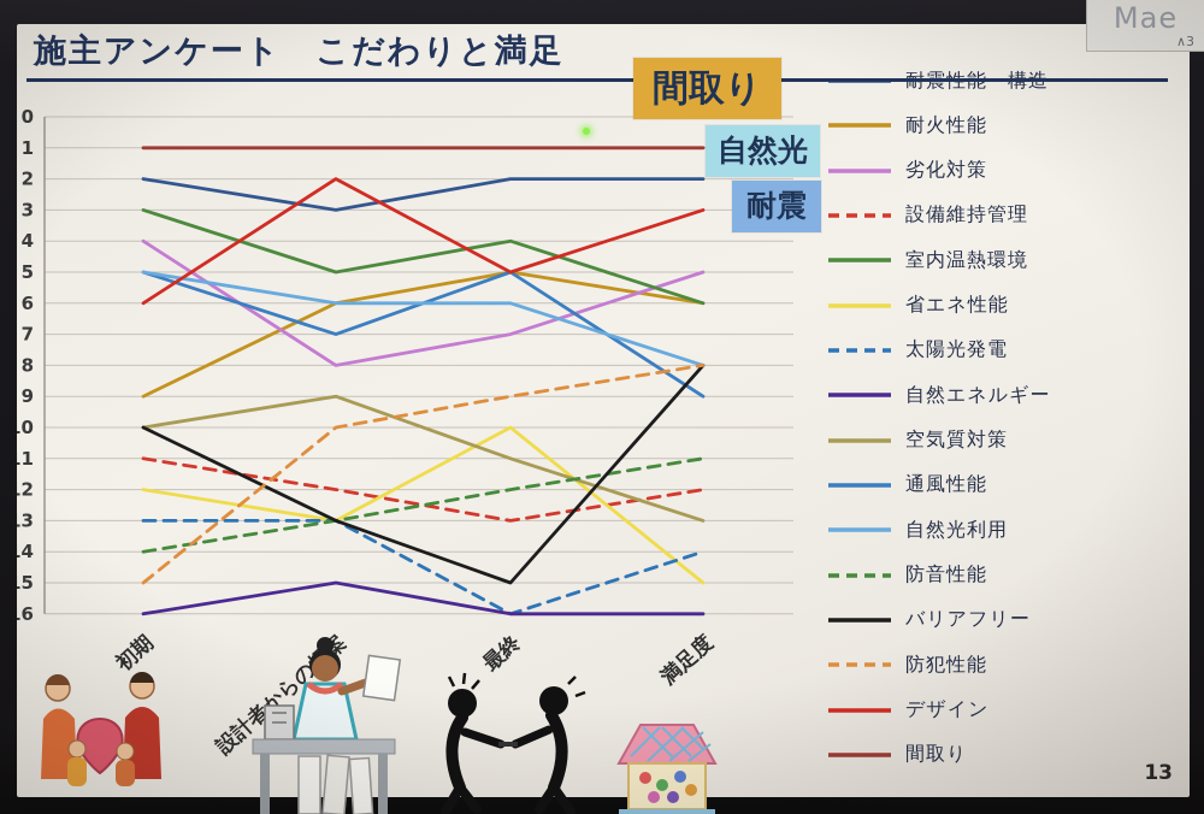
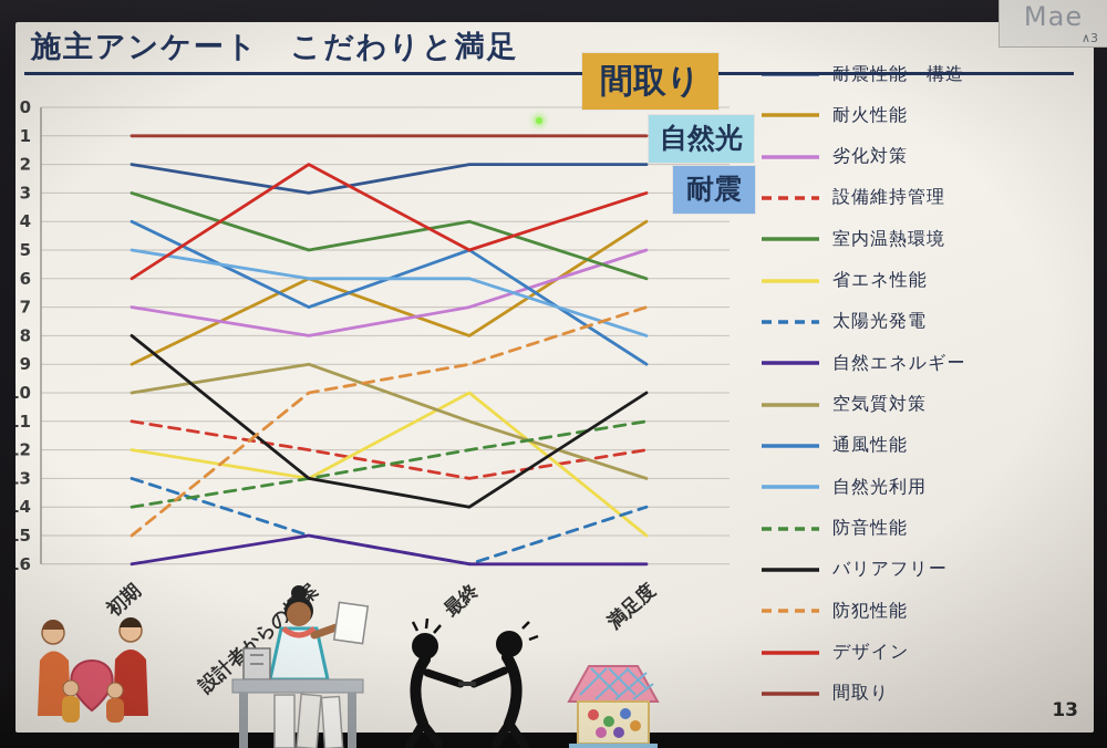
劣化対策/初期: 4 -> 7
通風性能/初期: 5 -> 4
バリアフリー/初期: 10 -> 8
太陽光発電/設計者からの提案: 13 -> 15
耐火性能/最終: 5 -> 8
バリアフリー/最終: 15 -> 14
耐火性能/満足度: 6 -> 4
バリアフリー/満足度: 8 -> 10
防犯性能/満足度: 8 -> 7
